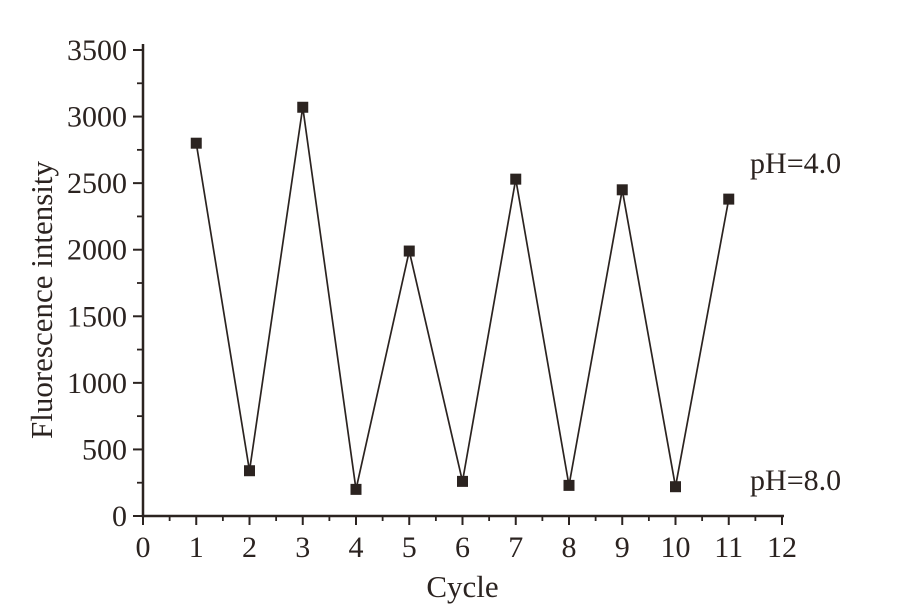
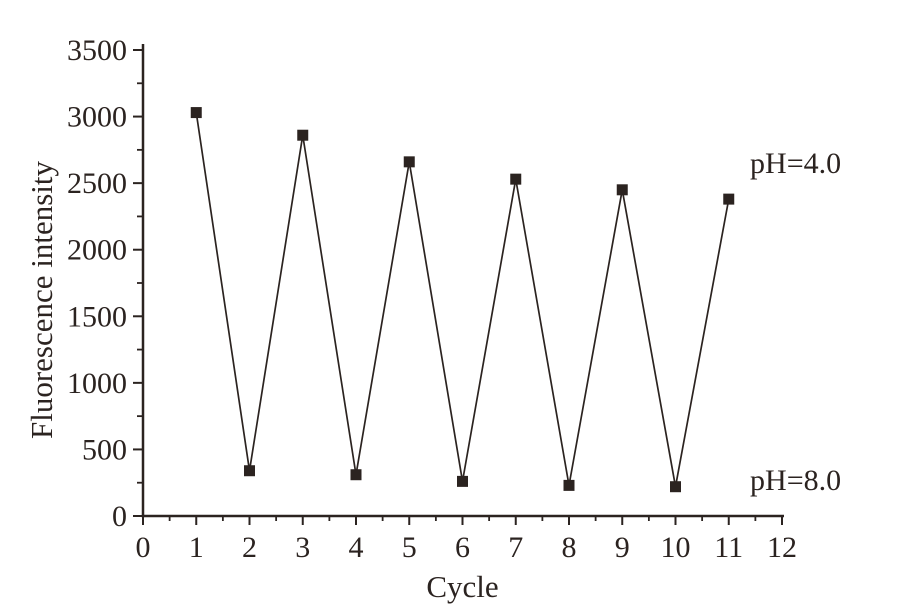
1: 2800 -> 3030
3: 3070 -> 2860
4: 200 -> 310
5: 1990 -> 2660
